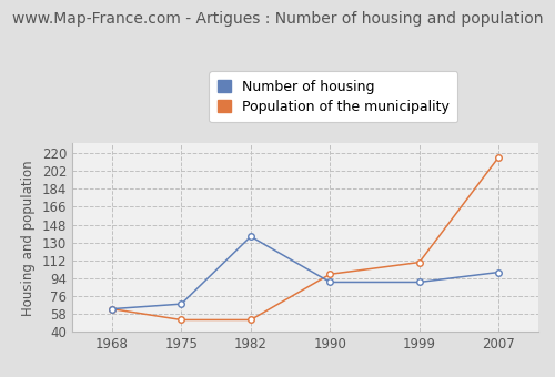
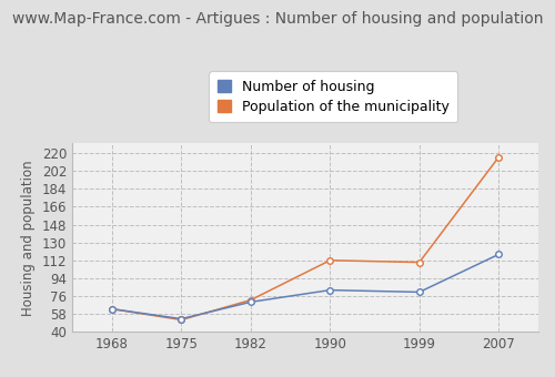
Number of housing/1975: 68 -> 53
Number of housing/1982: 136 -> 70
Population of the municipality/1982: 52 -> 72
Number of housing/1990: 90 -> 82
Population of the municipality/1990: 98 -> 112
Number of housing/1999: 90 -> 80
Number of housing/2007: 100 -> 118
